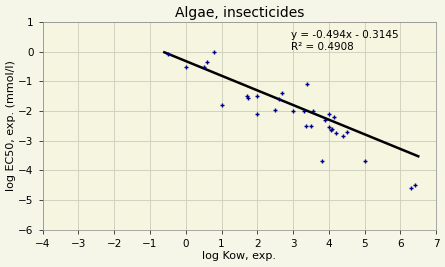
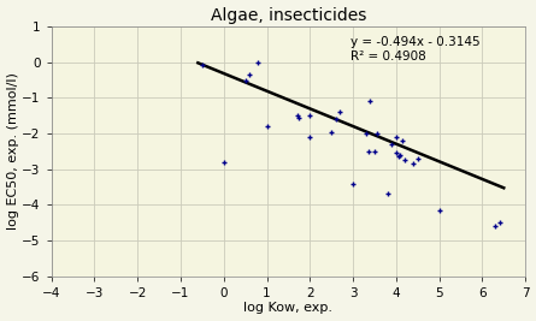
0: -0.50 -> -2.80
3: -2.00 -> -3.40
5: -3.70 -> -4.15
